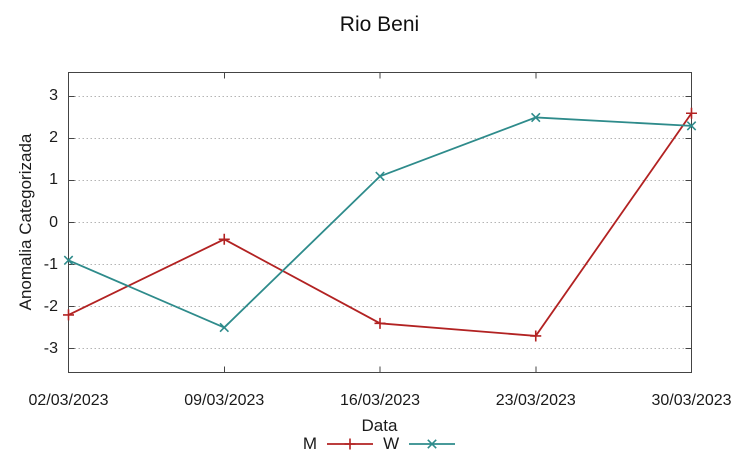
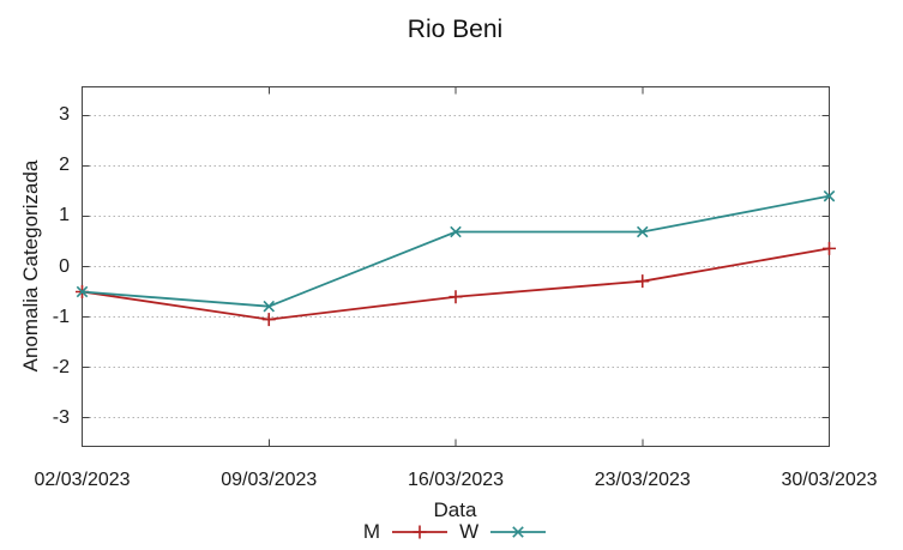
M/02/03/2023: -2.2 -> -0.5
W/02/03/2023: -0.9 -> -0.5
M/09/03/2023: -0.4 -> -1.1
W/09/03/2023: -2.5 -> -0.8
M/16/03/2023: -2.4 -> -0.6
W/16/03/2023: 1.1 -> 0.7
M/23/03/2023: -2.7 -> -0.3
W/23/03/2023: 2.5 -> 0.7
M/30/03/2023: 2.6 -> 0.4
W/30/03/2023: 2.3 -> 1.4
